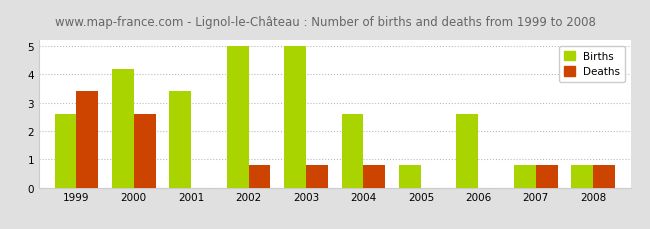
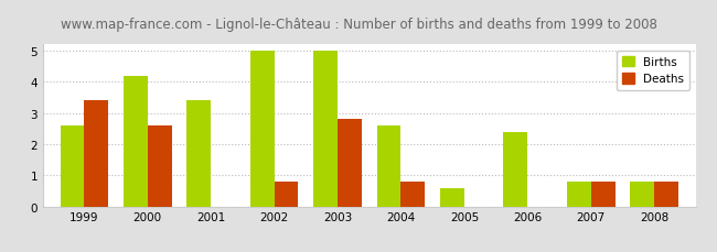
Deaths/2003: 0.8 -> 2.8
Births/2005: 0.8 -> 0.6
Births/2006: 2.6 -> 2.4
